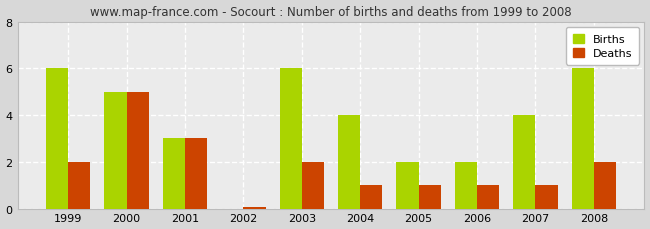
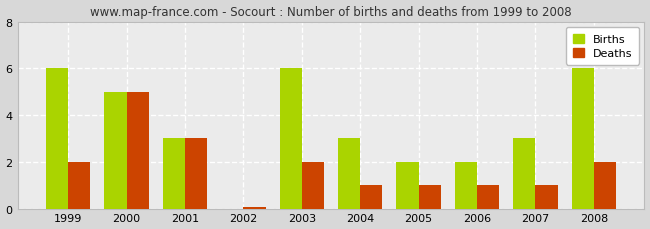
Births/2004: 4 -> 3
Births/2007: 4 -> 3
